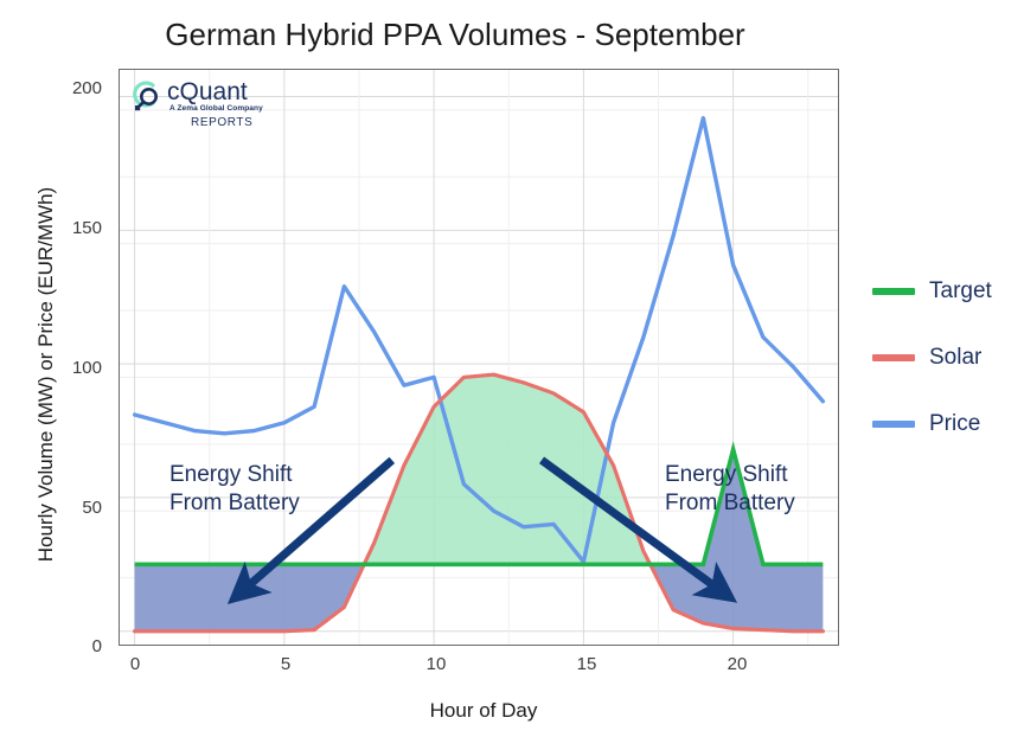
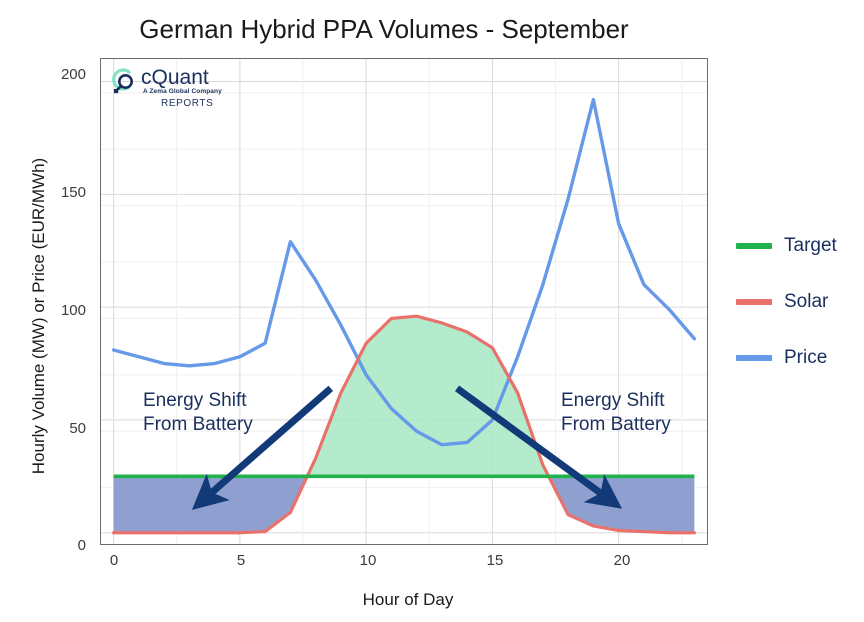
Price/10: 95 -> 70
Price/15: 26 -> 50
Target/20: 68 -> 25
